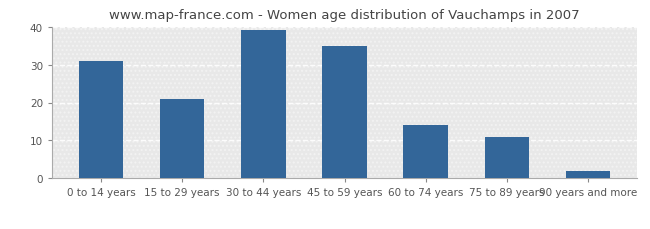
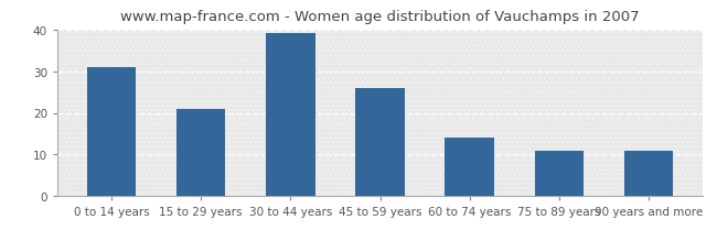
45 to 59 years: 35 -> 26
90 years and more: 2 -> 11
